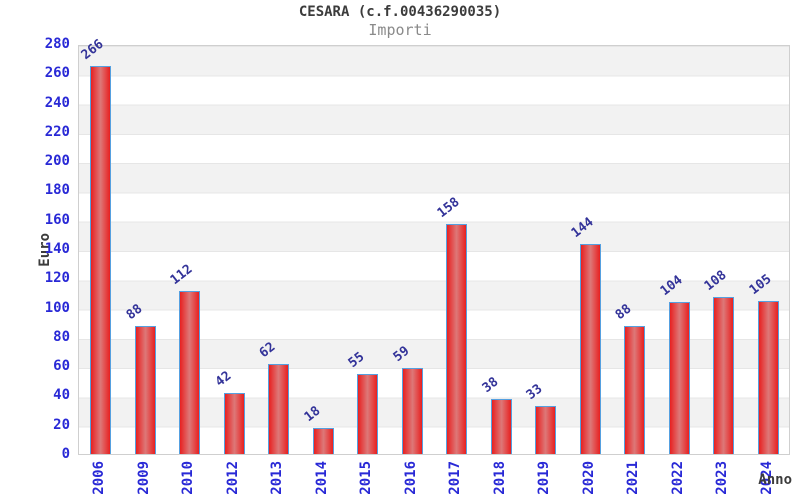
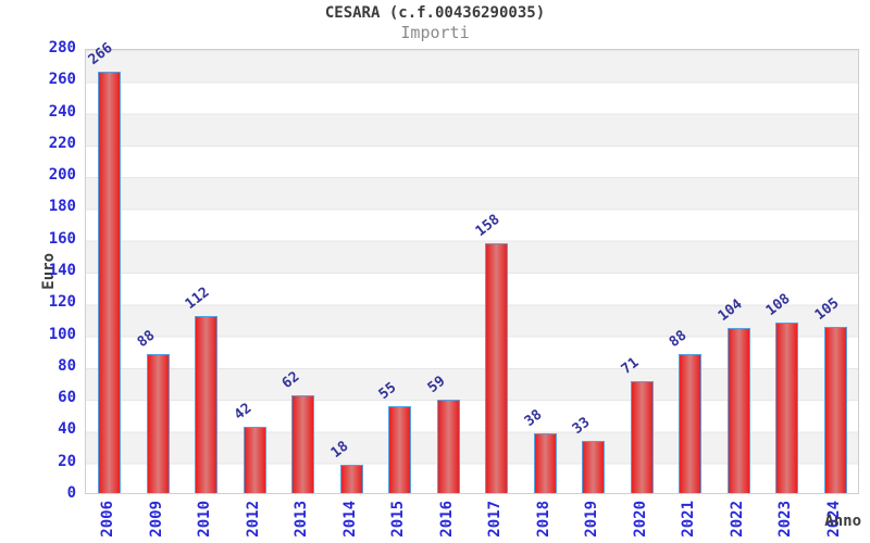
2020: 144 -> 71
